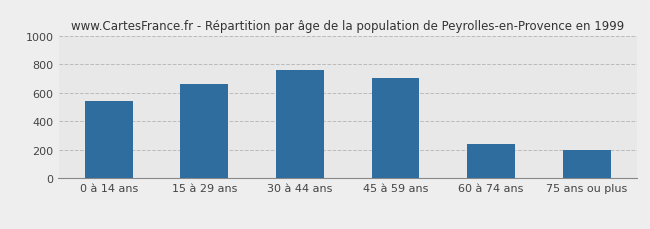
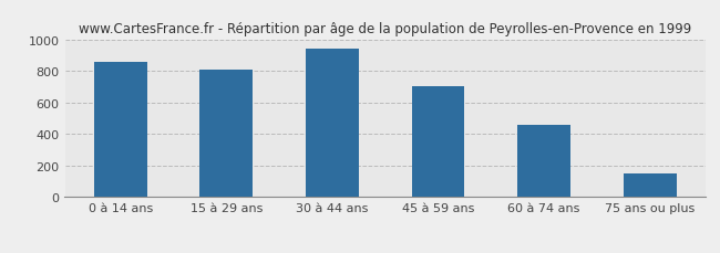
0 à 14 ans: 540 -> 860
15 à 29 ans: 660 -> 810
30 à 44 ans: 760 -> 940
60 à 74 ans: 240 -> 460
75 ans ou plus: 200 -> 150
